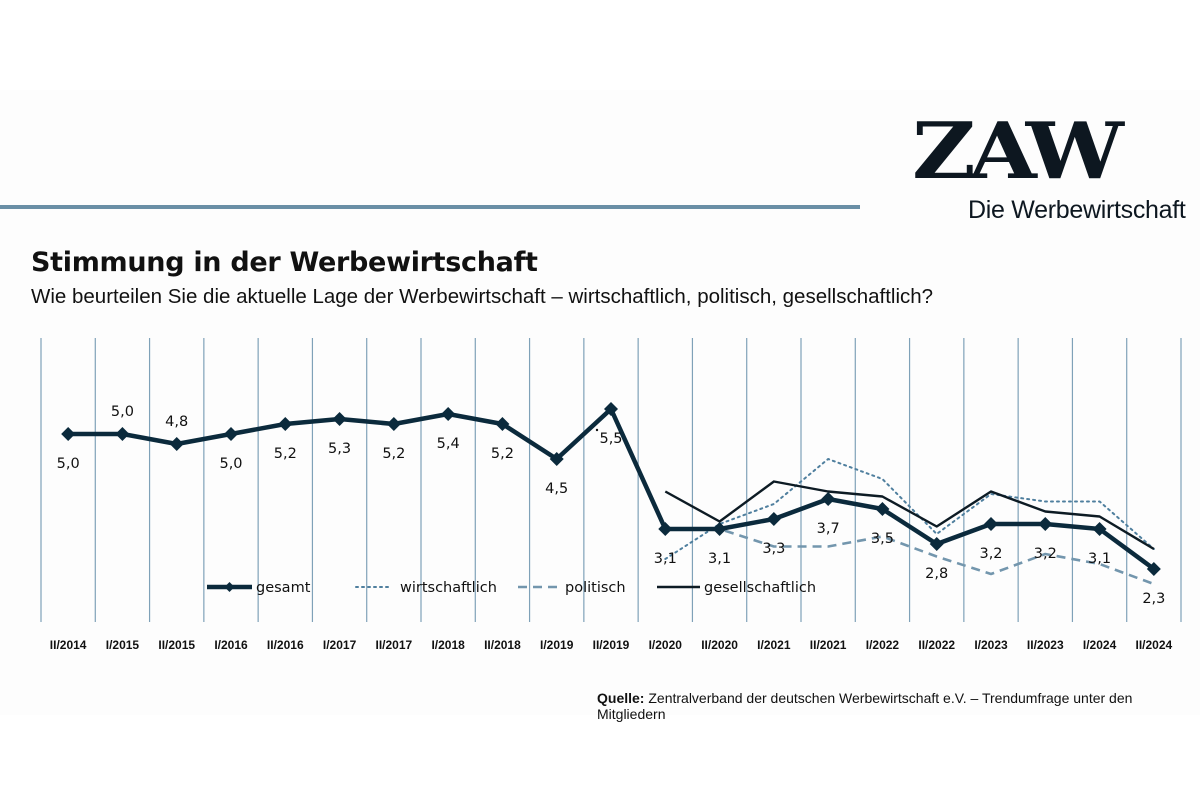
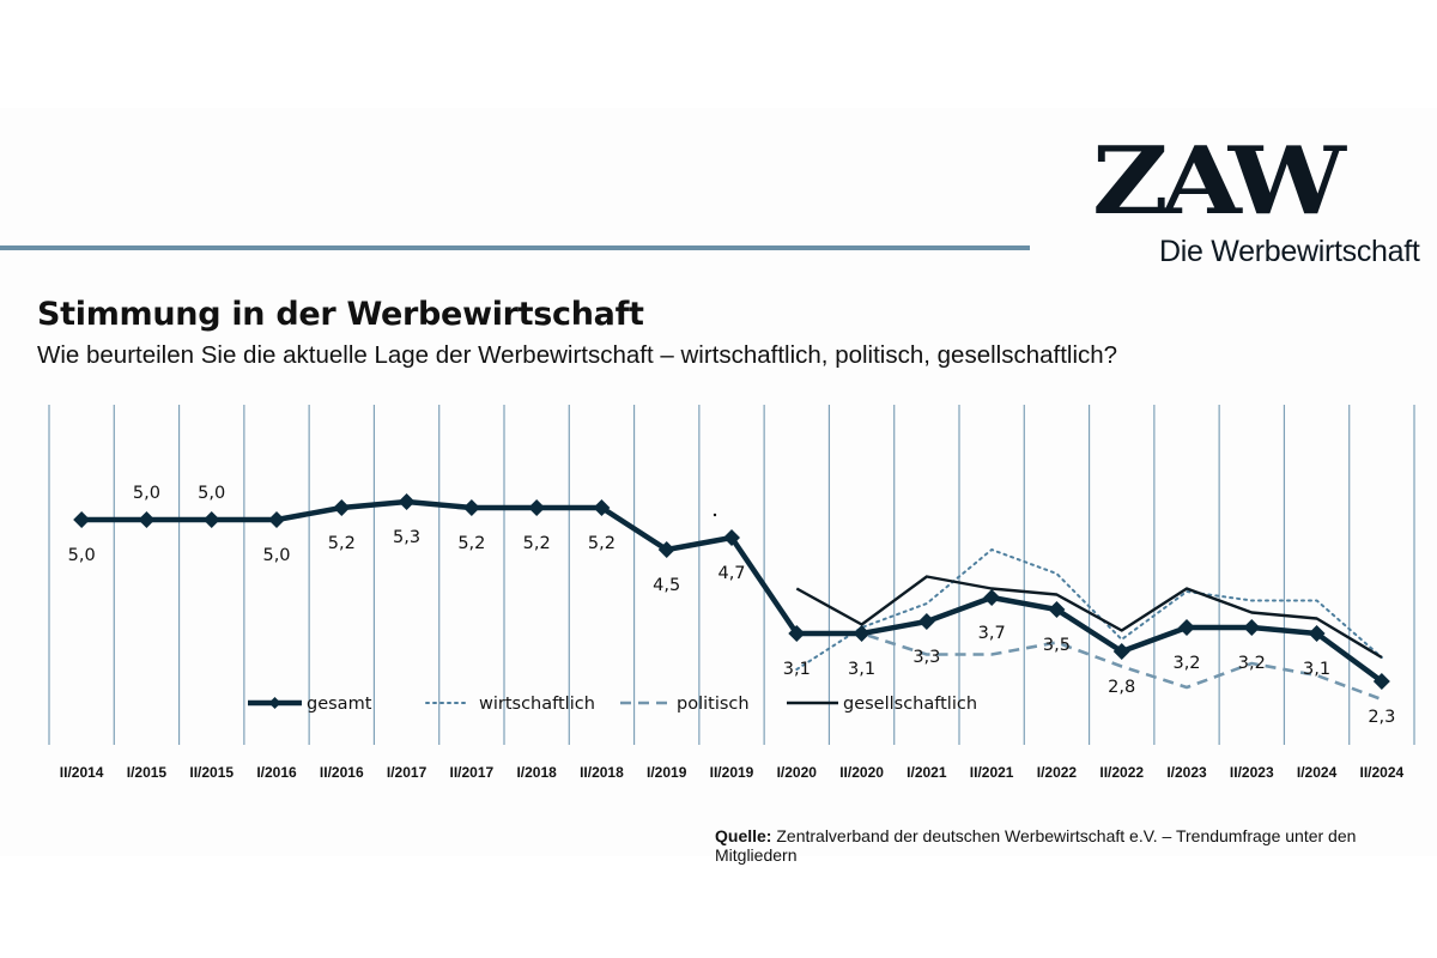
gesamt/II/2015: 4,8 -> 5,0
gesamt/I/2018: 5,4 -> 5,2
gesamt/II/2019: 5,5 -> 4,7
